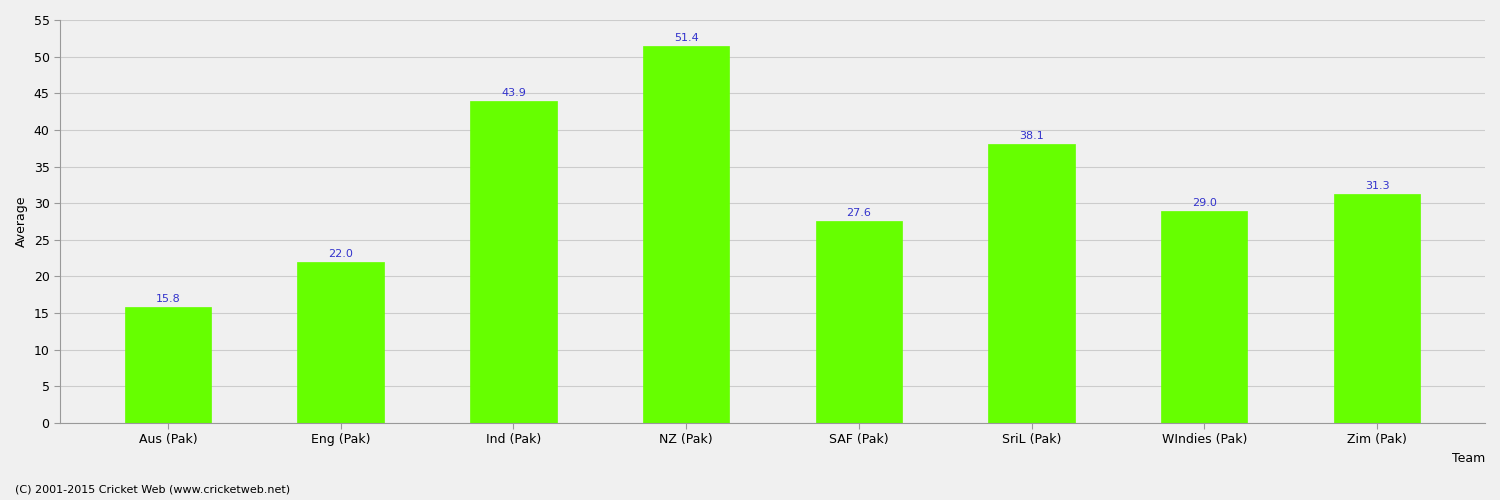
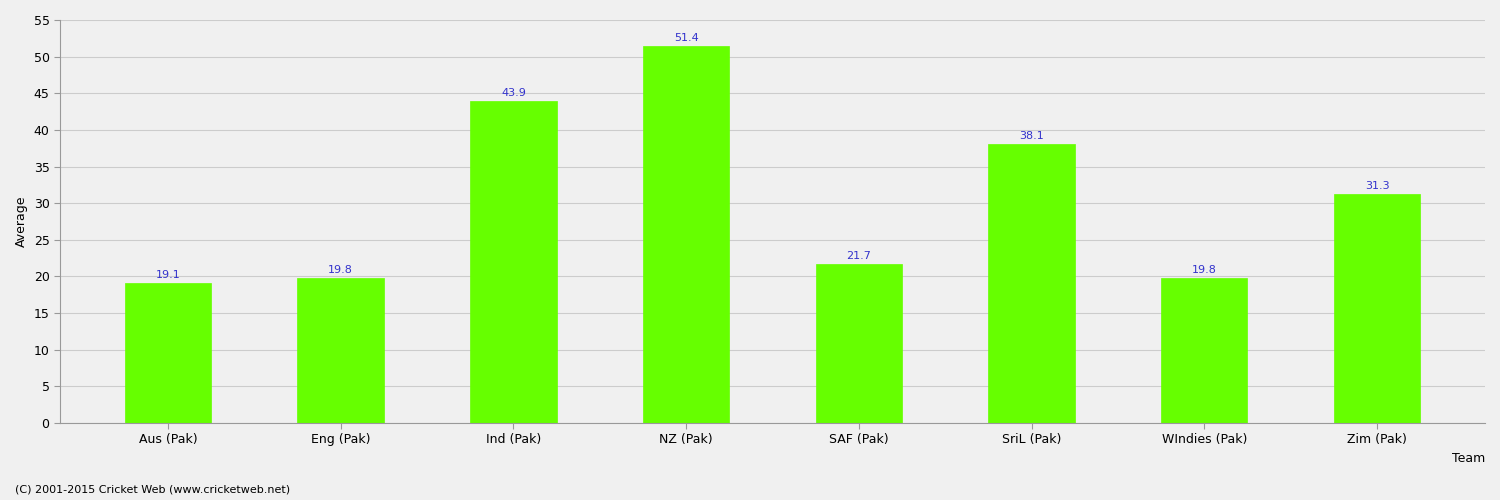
Aus (Pak): 15.8 -> 19.1
Eng (Pak): 22.0 -> 19.8
SAF (Pak): 27.6 -> 21.7
WIndies (Pak): 29.0 -> 19.8
